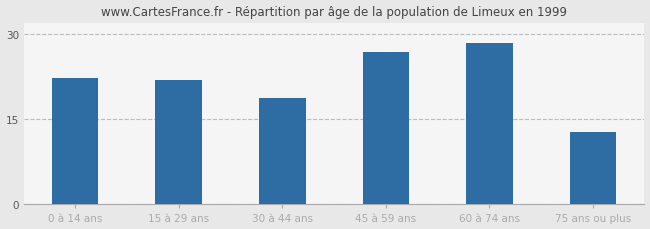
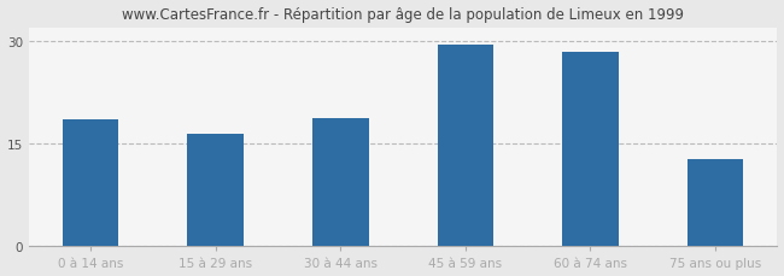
0 à 14 ans: 22.2 -> 18.5
15 à 29 ans: 22.0 -> 16.5
45 à 59 ans: 26.8 -> 29.5
